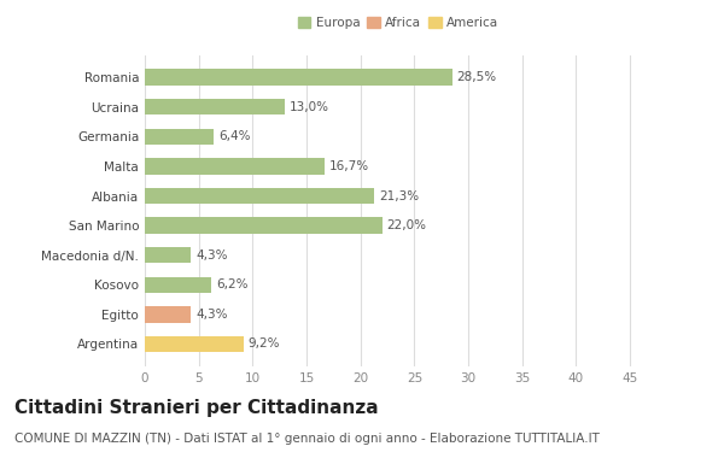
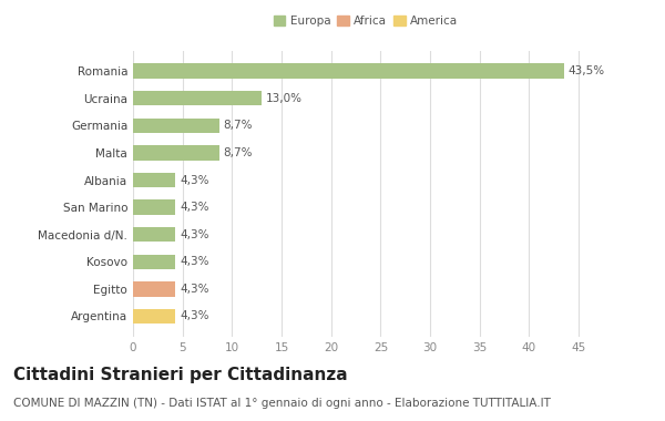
Romania: 28,5% -> 43,5%
Germania: 6,4% -> 8,7%
Malta: 16,7% -> 8,7%
Albania: 21,3% -> 4,3%
San Marino: 22,0% -> 4,3%
Kosovo: 6,2% -> 4,3%
Argentina: 9,2% -> 4,3%
